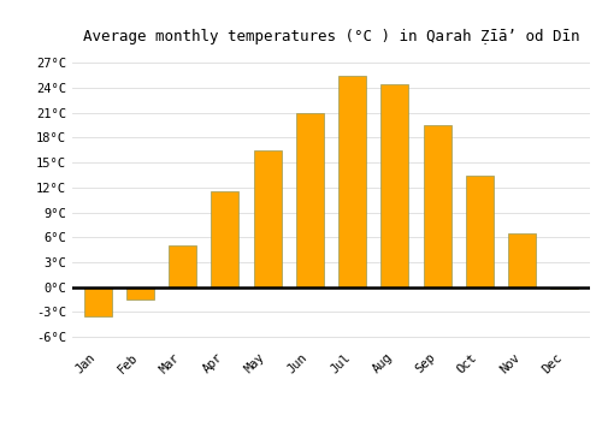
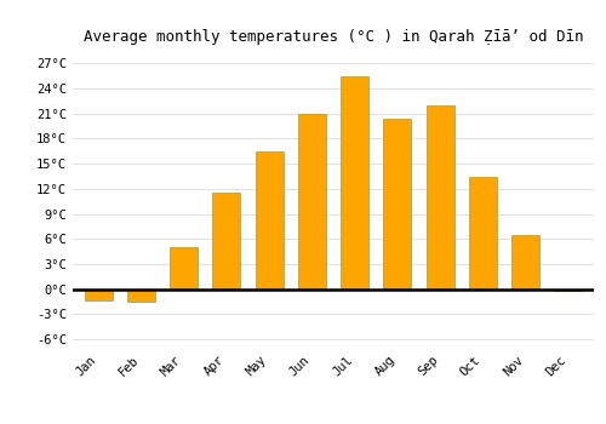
Jan: -3.5°C -> -1.4°C
Aug: 24.5°C -> 20.4°C
Sep: 19.5°C -> 22.0°C
